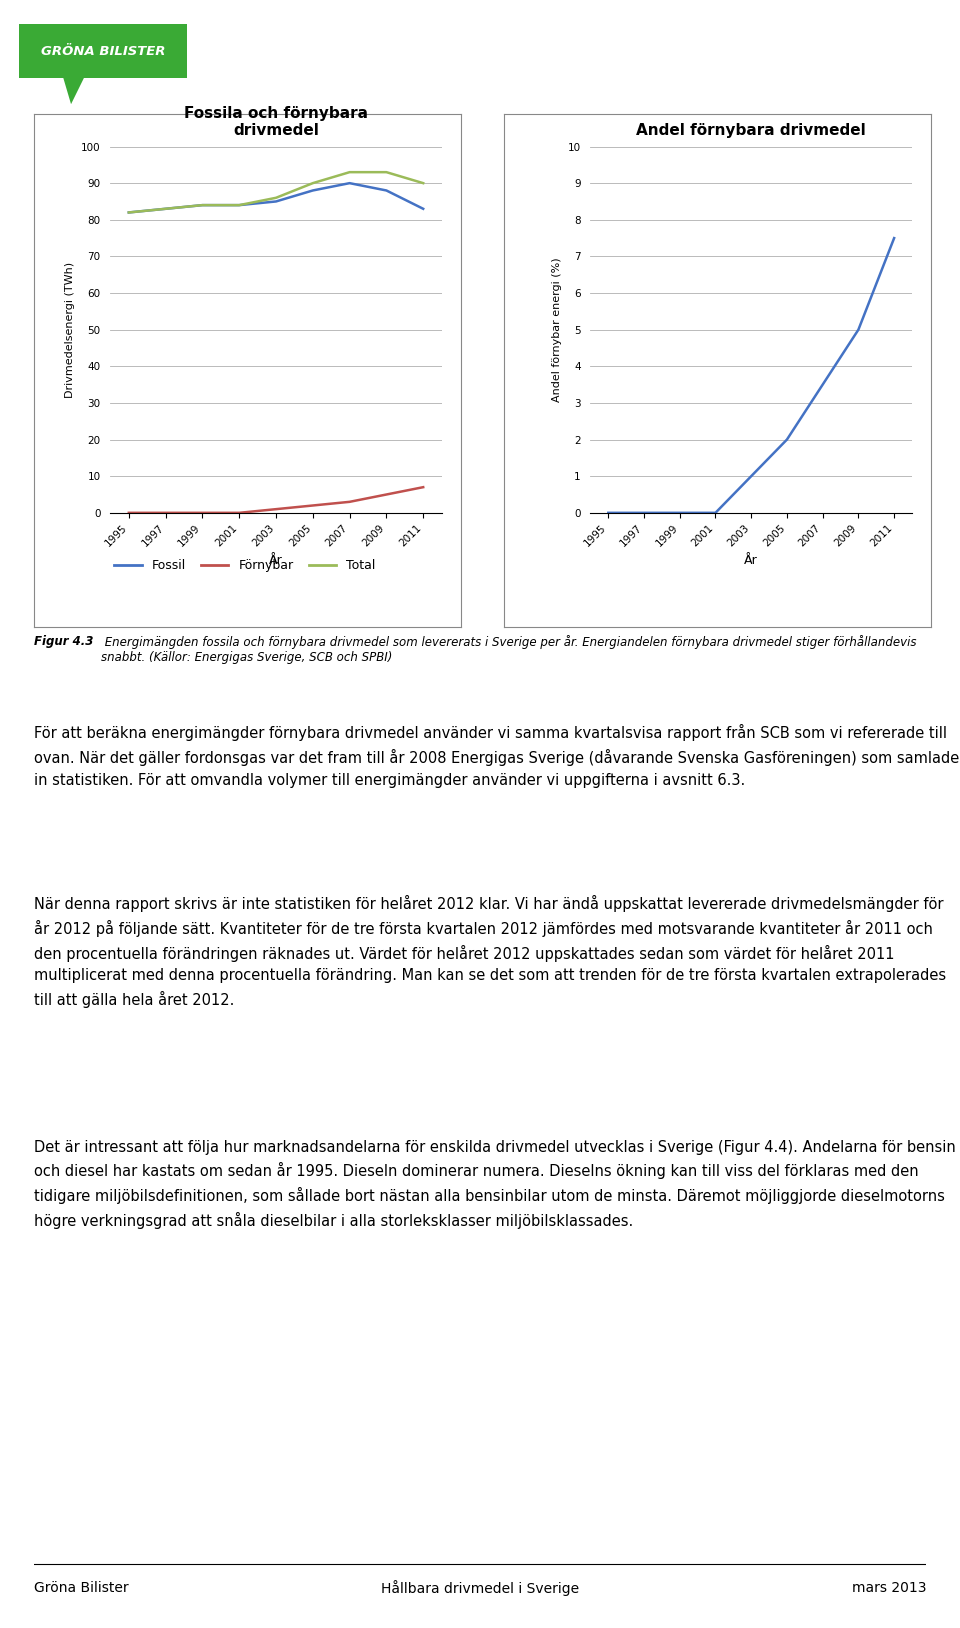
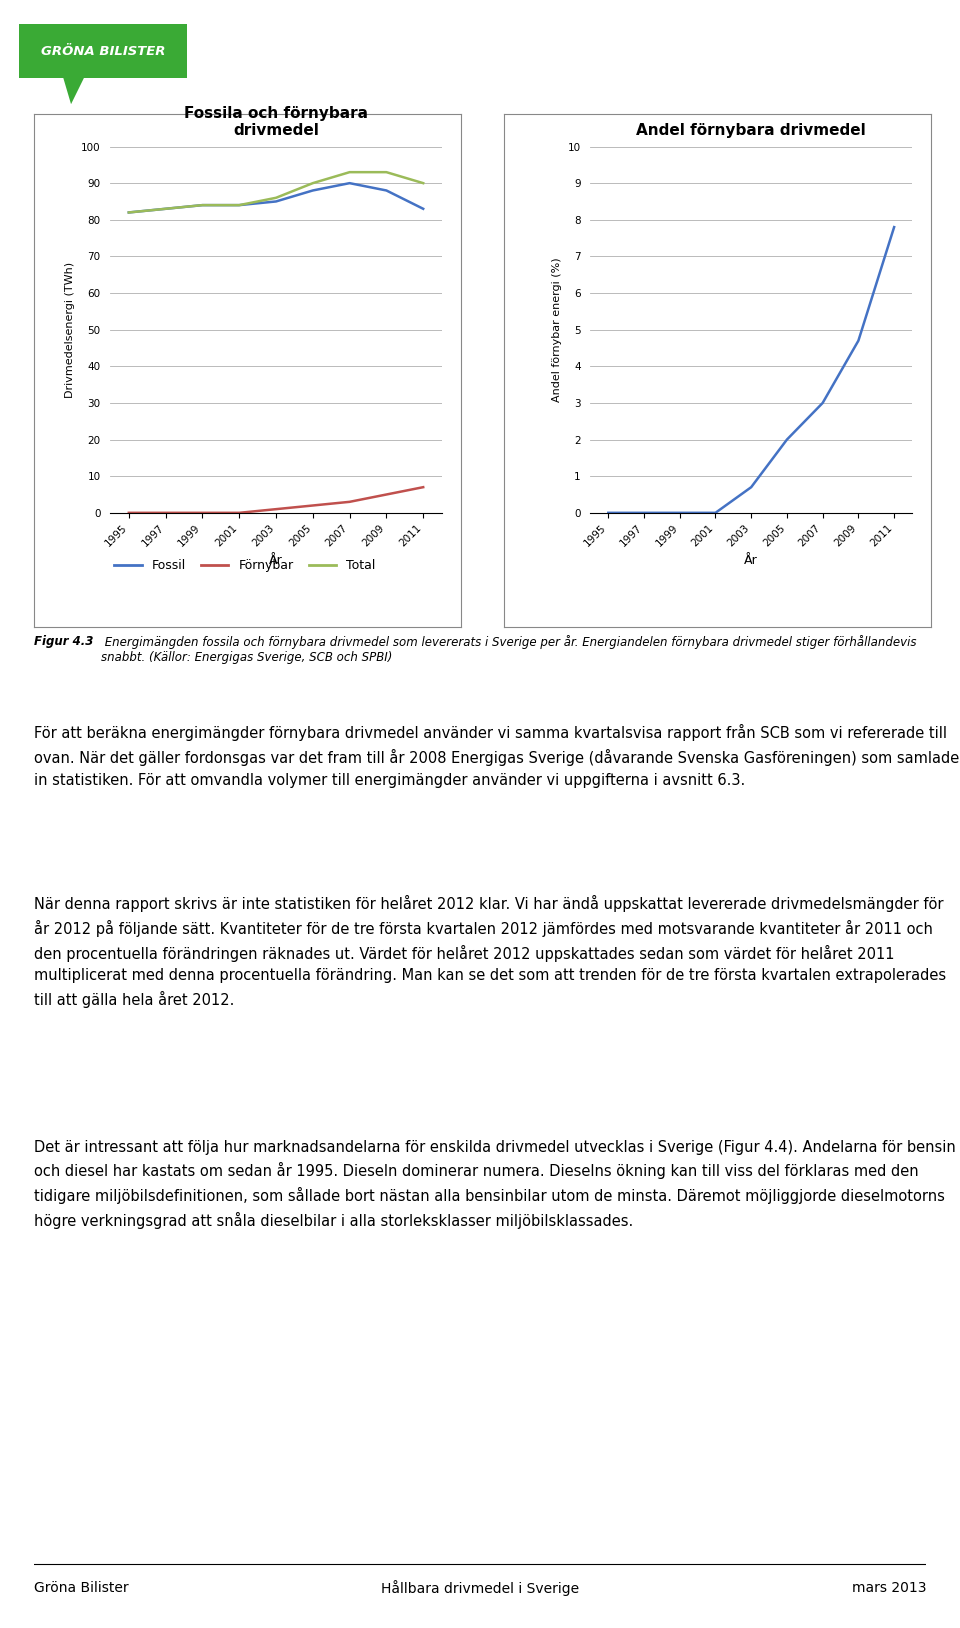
Andel förnybara drivmedel/2003: 1.0 -> 0.7
Andel förnybara drivmedel/2007: 3.5 -> 3.0
Andel förnybara drivmedel/2009: 5.0 -> 4.7
Andel förnybara drivmedel/2011: 7.5 -> 7.8
